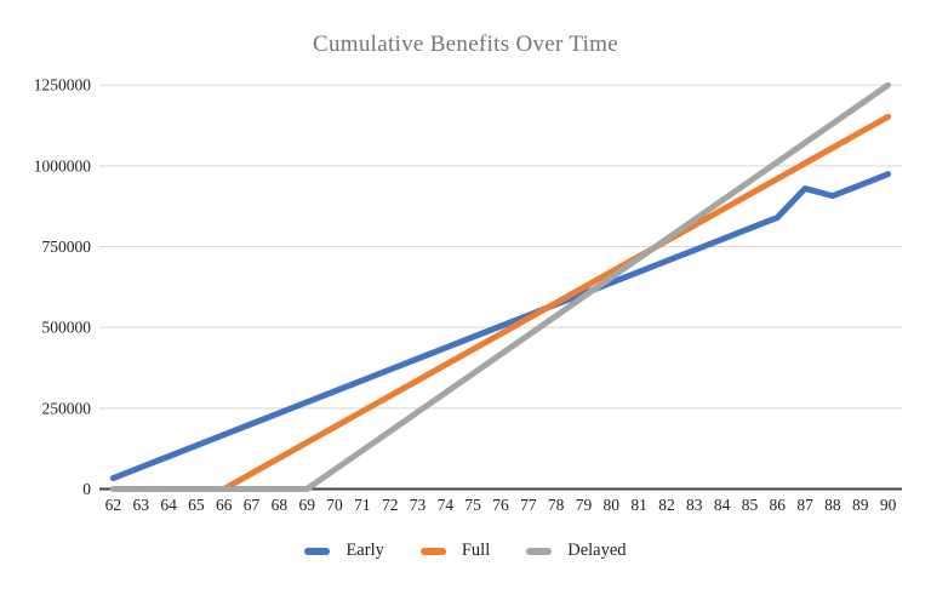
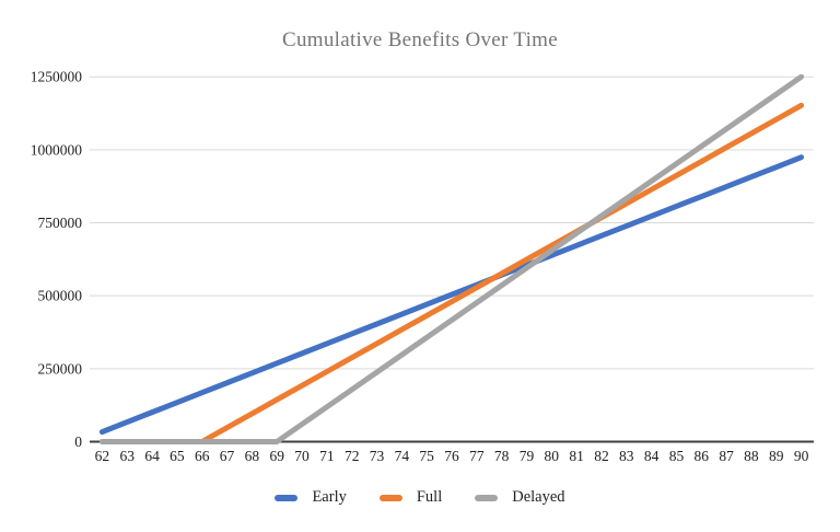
Early/87: 930000 -> 870000
